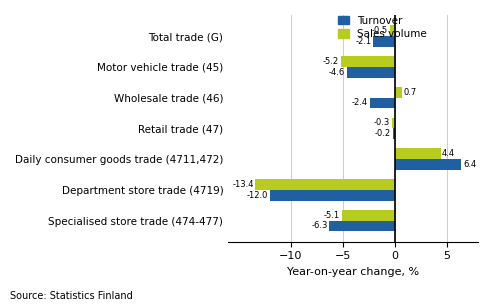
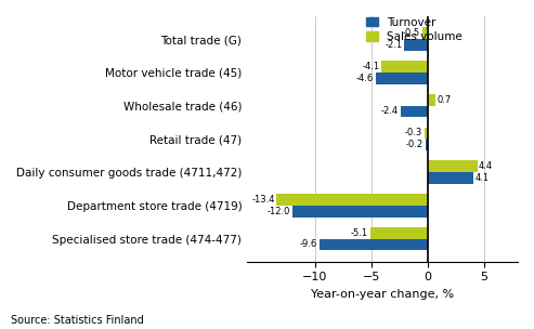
Sales volume/Motor vehicle trade (45): -5.2 -> -4.1
Turnover/Daily consumer goods trade (4711,472): 6.4 -> 4.1
Turnover/Specialised store trade (474-477): -6.3 -> -9.6
